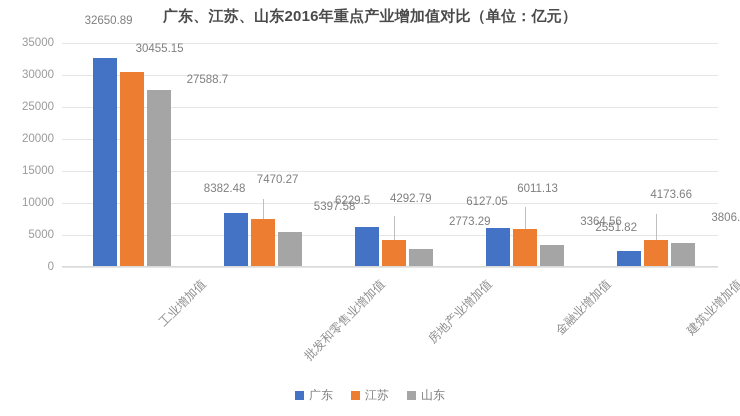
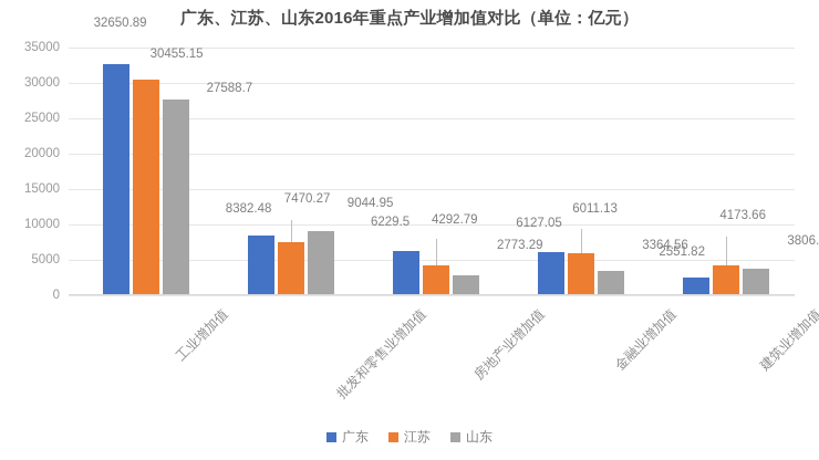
山东/批发和零售业增加值: 5397.58 -> 9044.95
